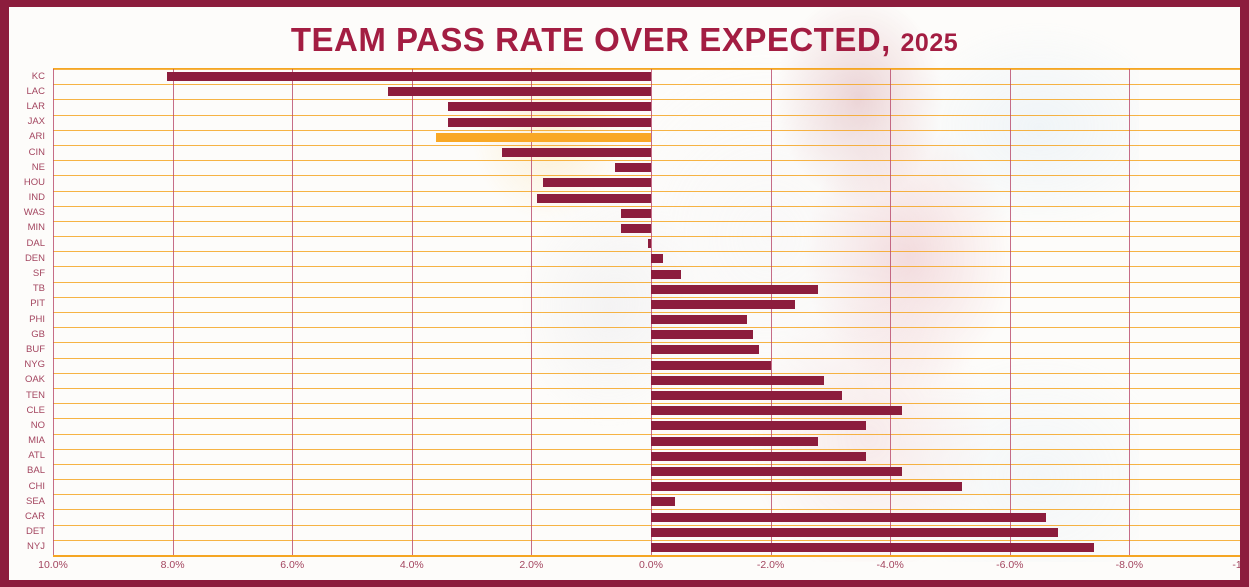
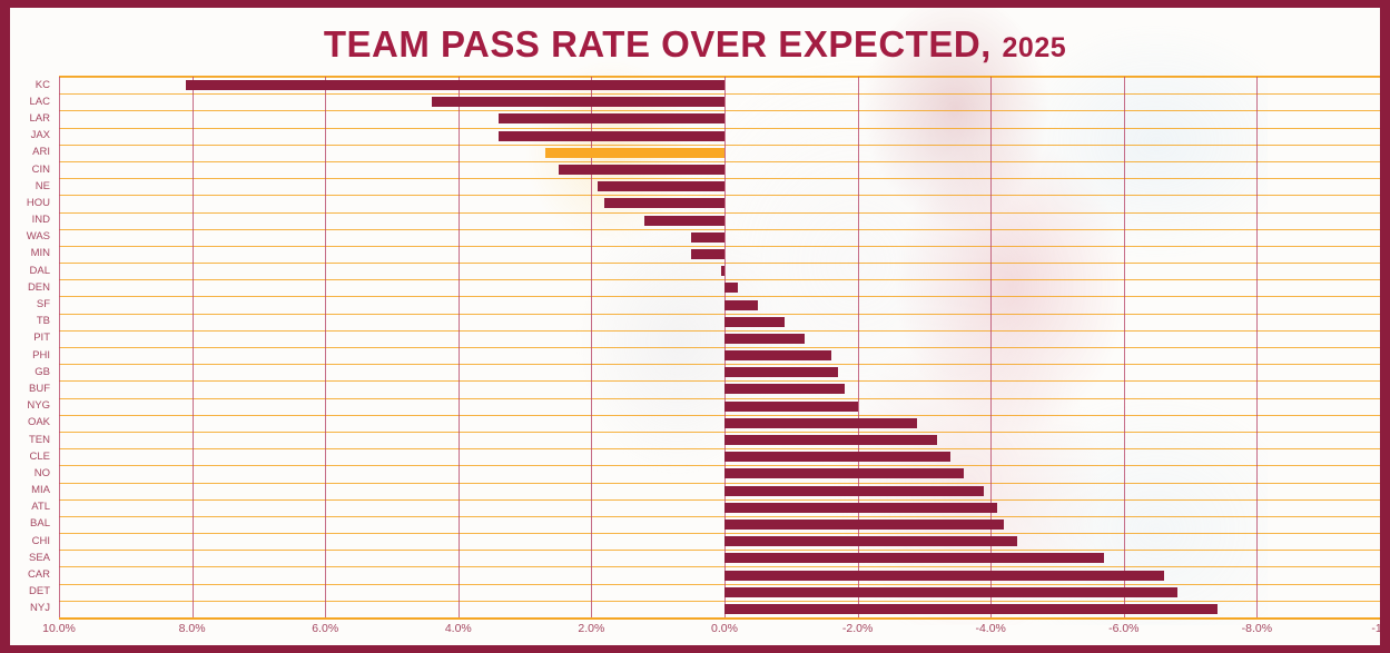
ARI: 3.6% -> 2.7%
NE: 0.6% -> 1.9%
IND: 1.9% -> 1.2%
TB: -2.8% -> -0.9%
PIT: -2.4% -> -1.2%
CLE: -4.2% -> -3.4%
MIA: -2.8% -> -3.9%
ATL: -3.6% -> -4.1%
CHI: -5.2% -> -4.4%
SEA: -0.4% -> -5.7%
